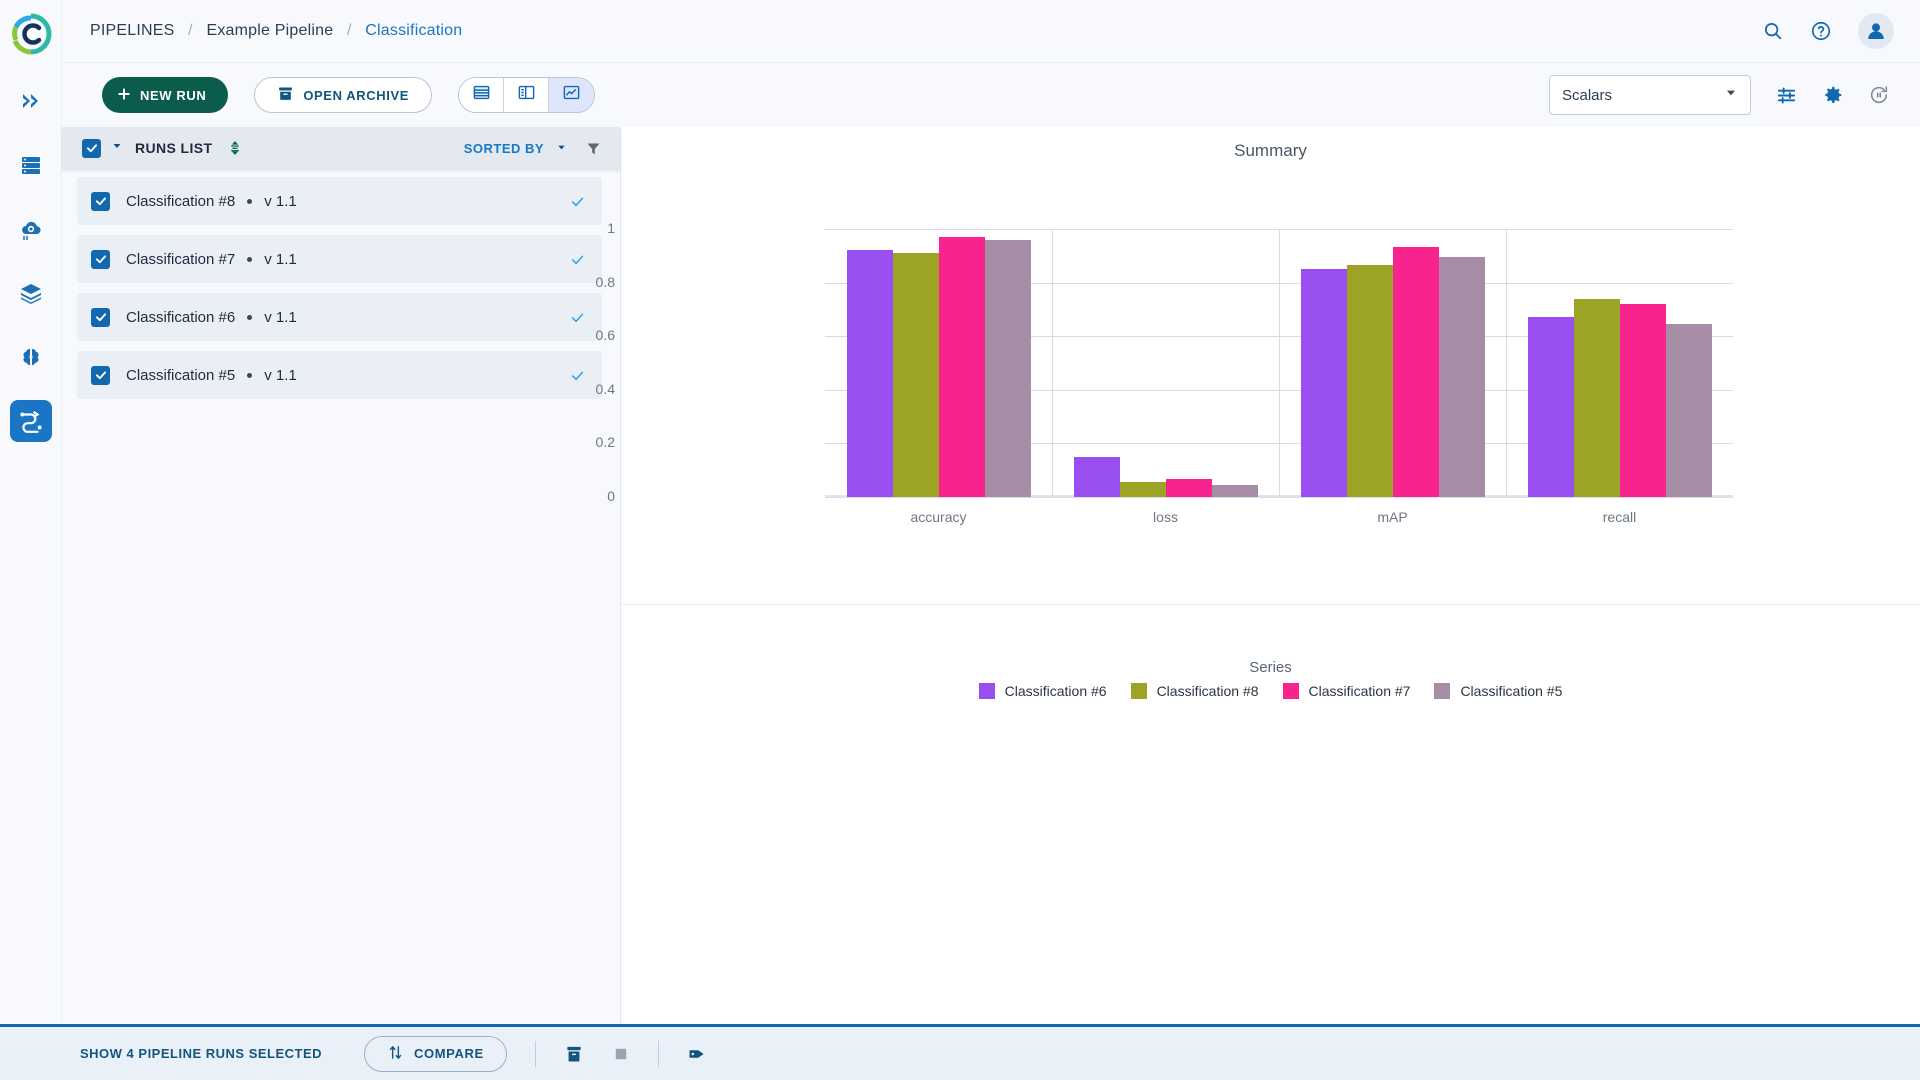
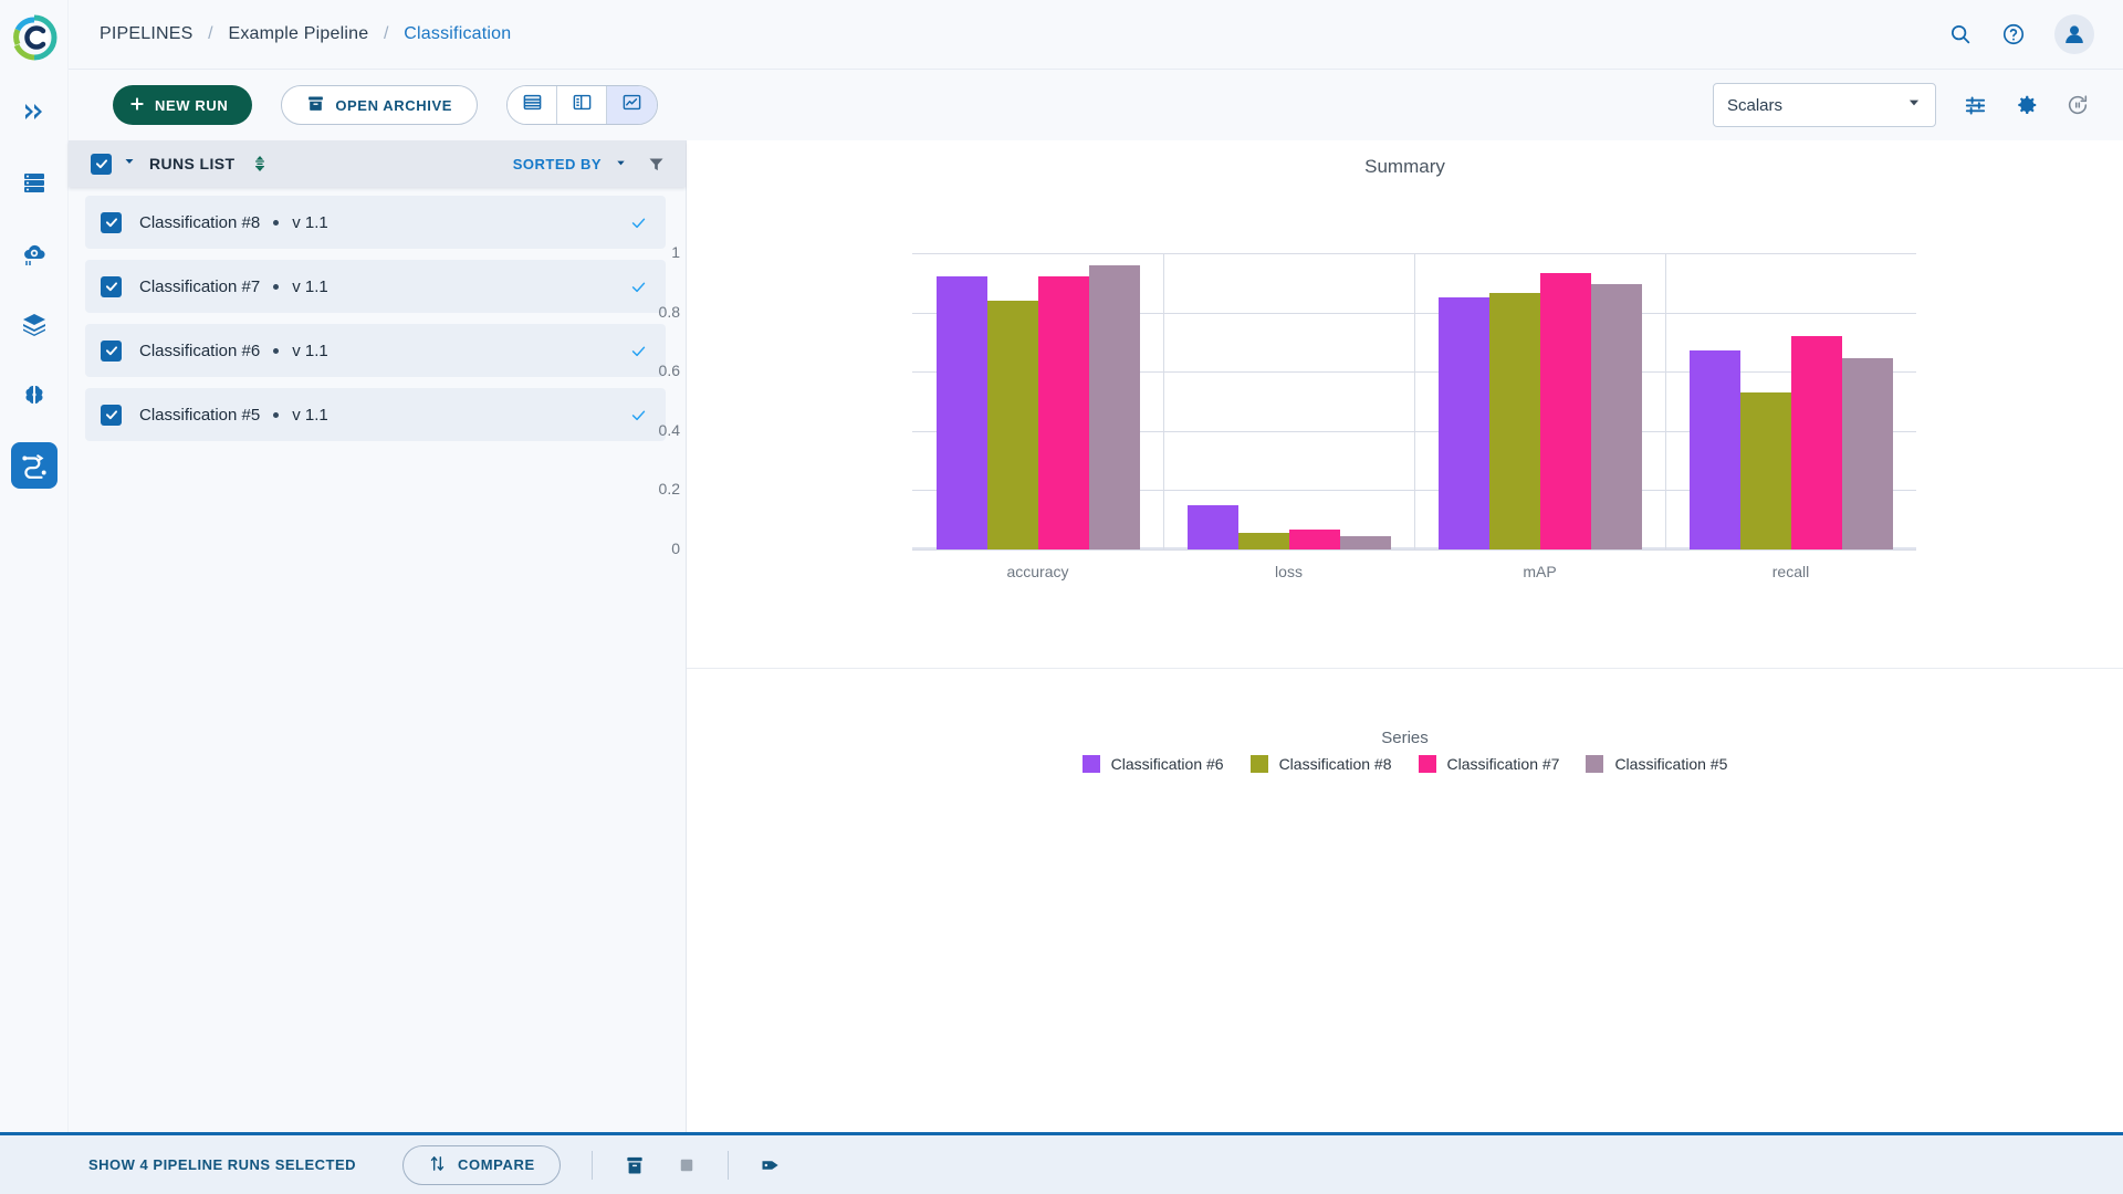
Classification #8/accuracy: 0.91 -> 0.84
Classification #7/accuracy: 0.97 -> 0.92
Classification #8/recall: 0.74 -> 0.53
